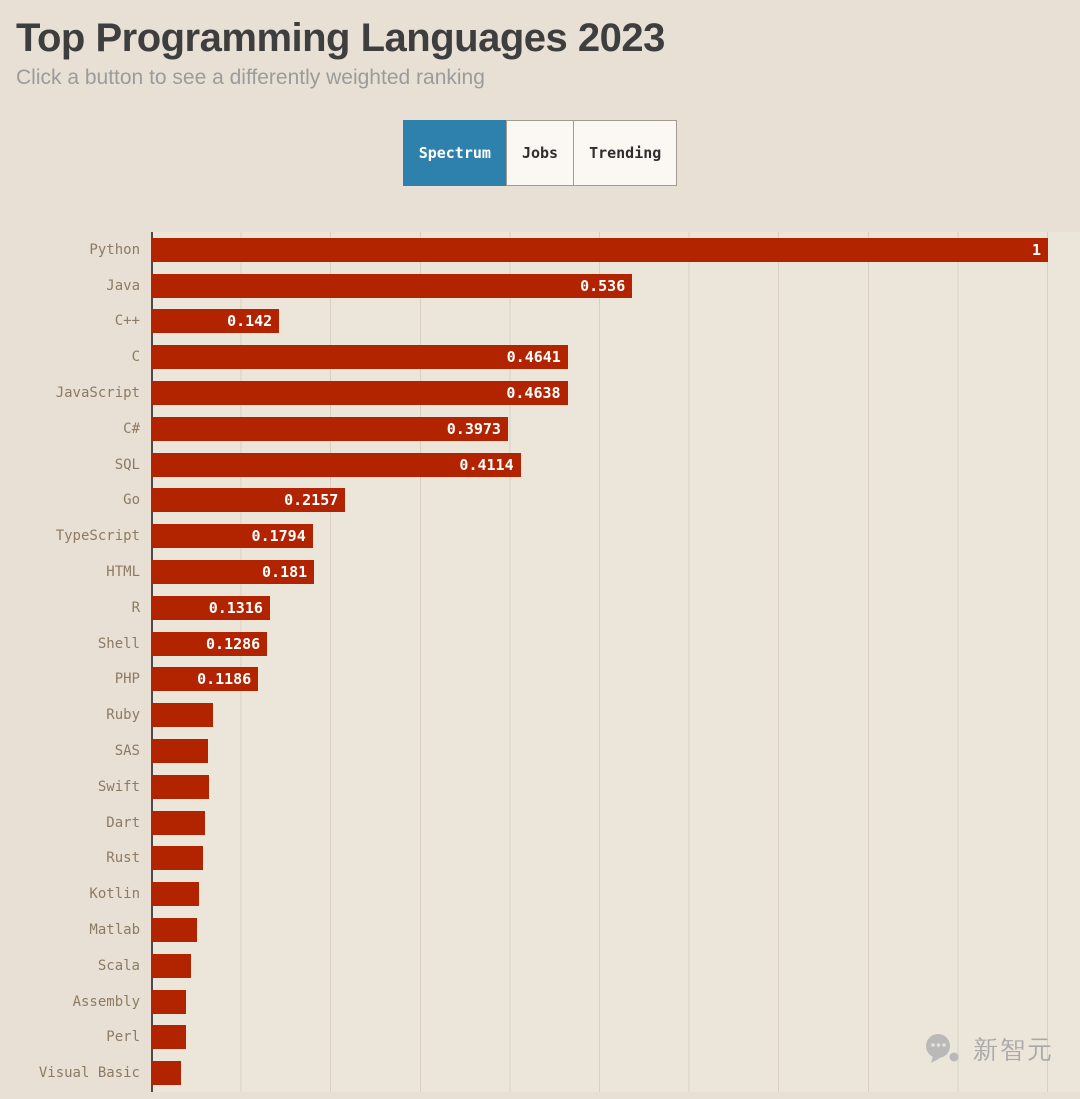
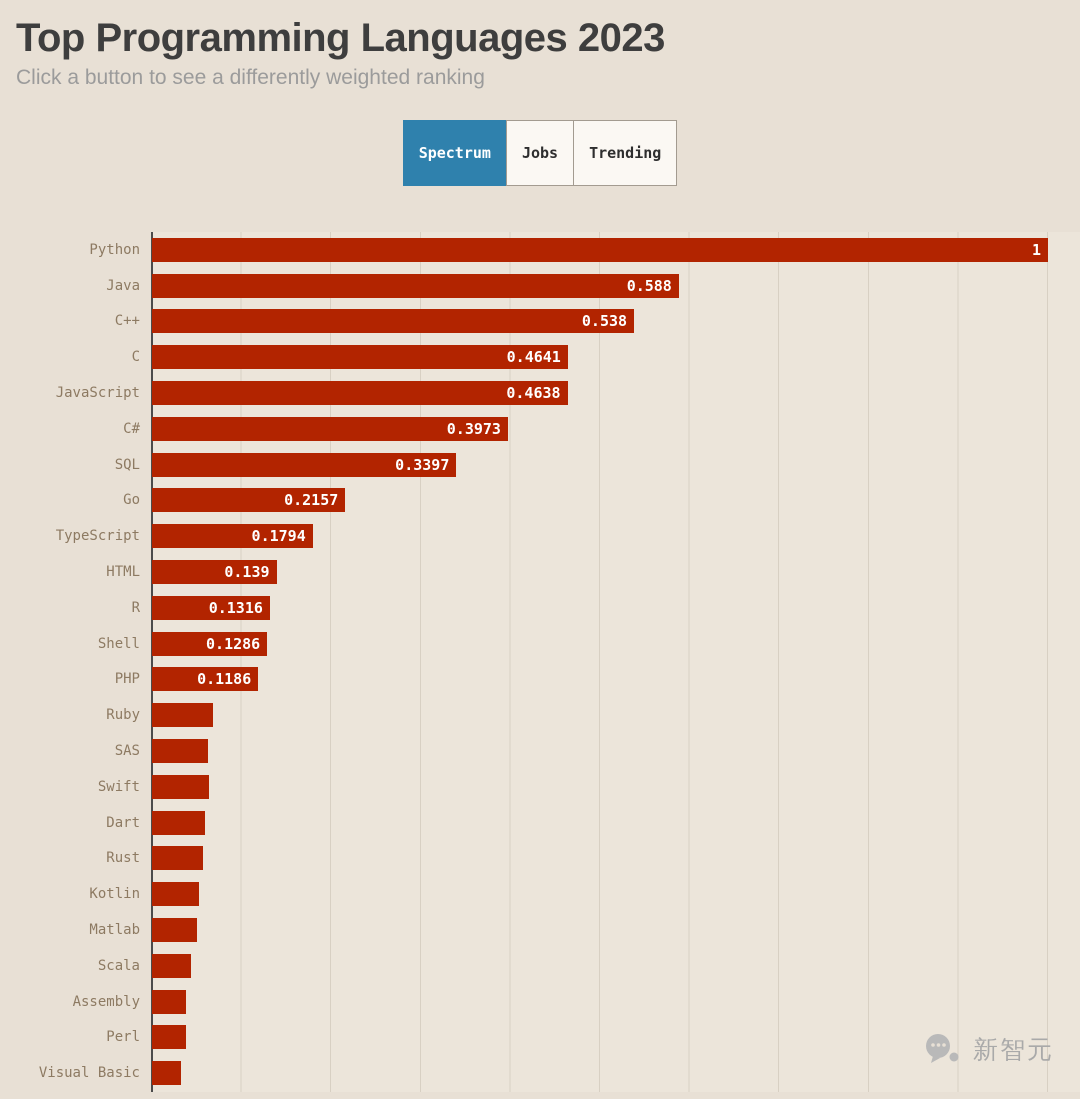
Java: 0.536 -> 0.588
C++: 0.142 -> 0.538
SQL: 0.4114 -> 0.3397
HTML: 0.181 -> 0.139
